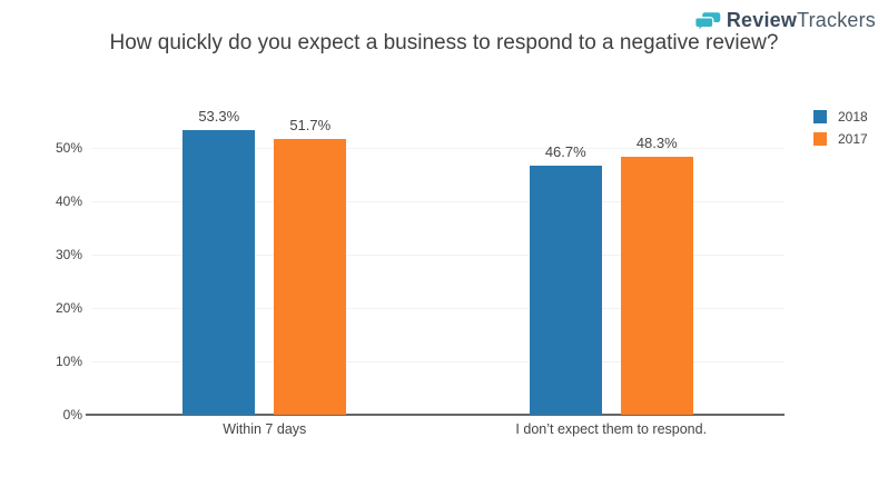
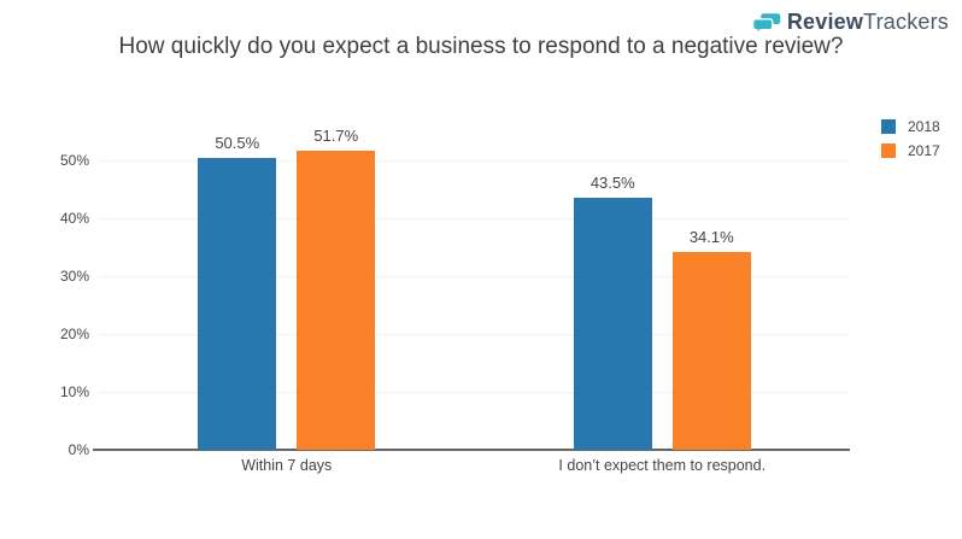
2018/Within 7 days: 53.3% -> 50.5%
2018/I don’t expect them to respond.: 46.7% -> 43.5%
2017/I don’t expect them to respond.: 48.3% -> 34.1%
